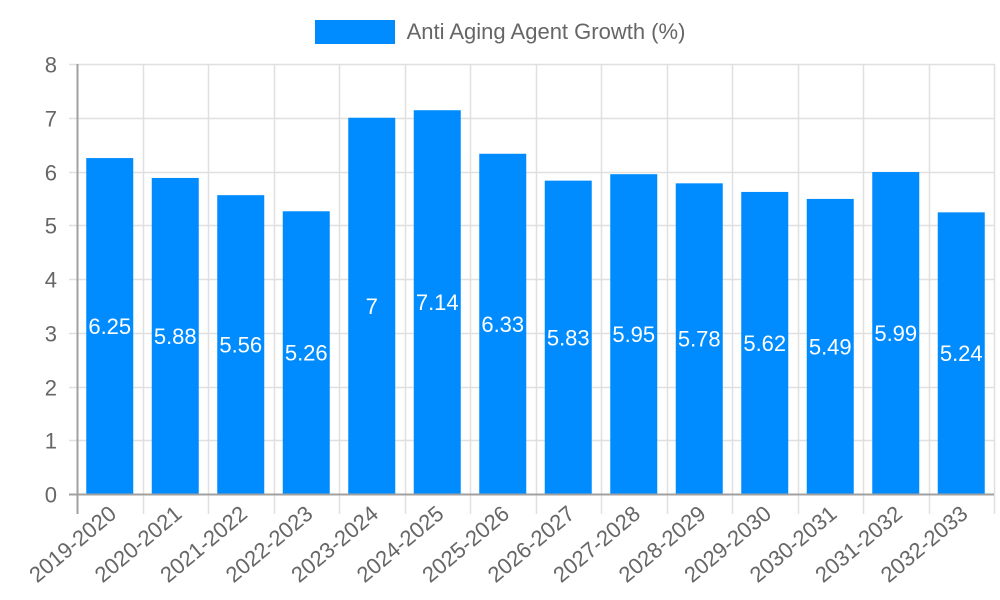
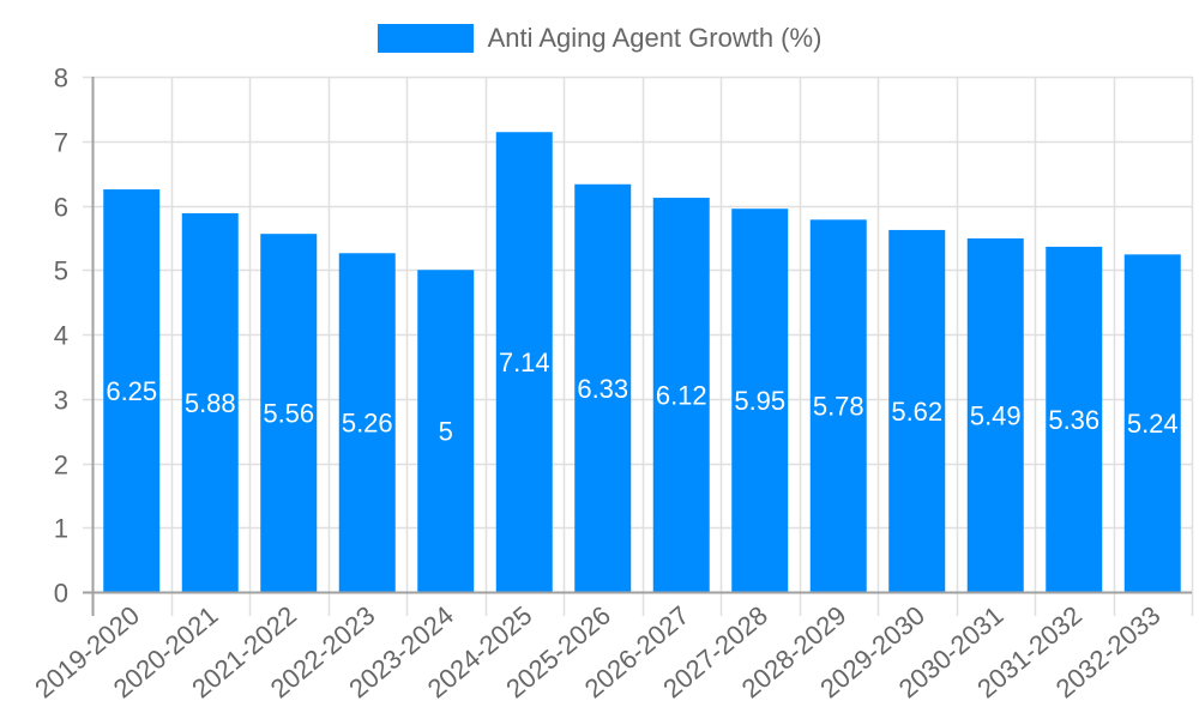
2023-2024: 7 -> 5
2026-2027: 5.83 -> 6.12
2031-2032: 5.99 -> 5.36
